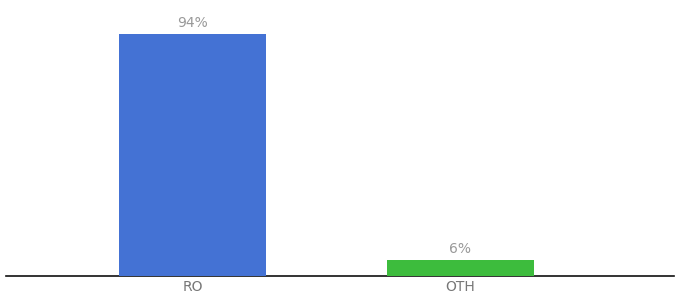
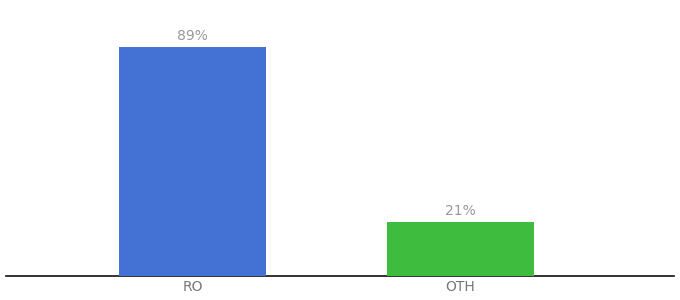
RO: 94% -> 89%
OTH: 6% -> 21%
